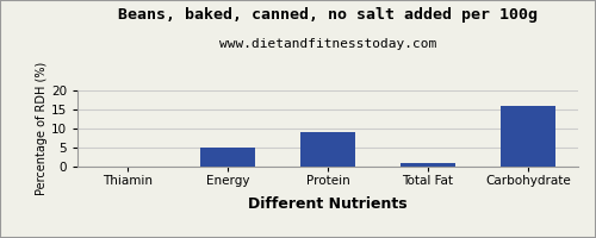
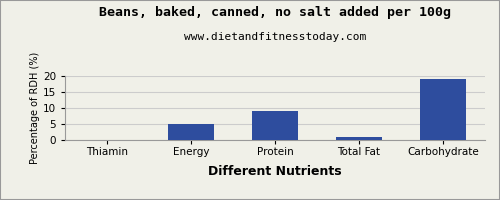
Carbohydrate: 16 -> 19
